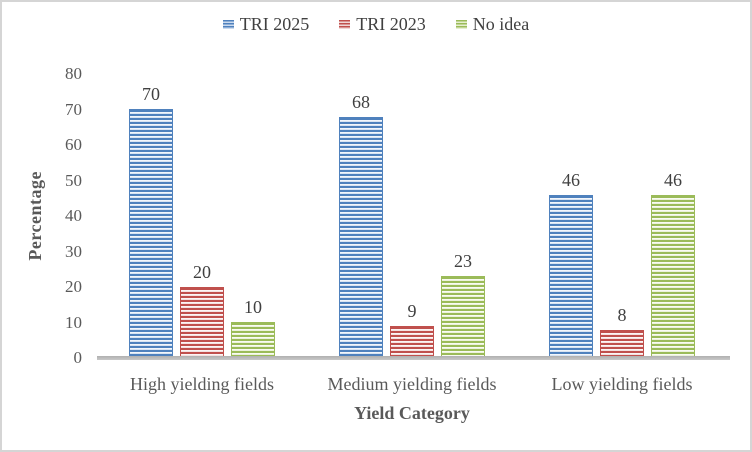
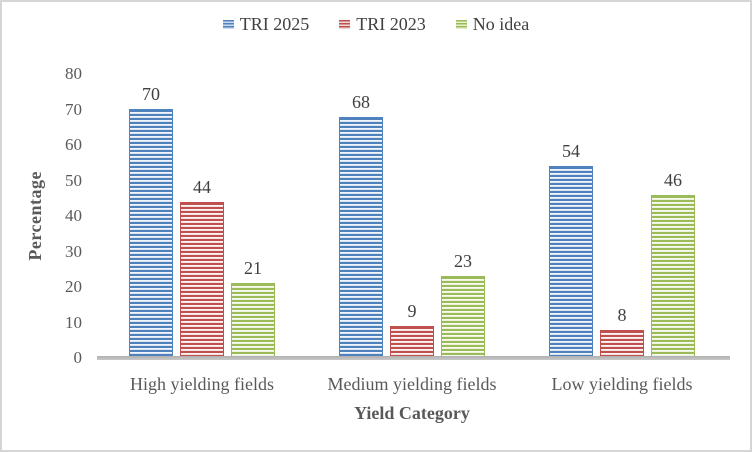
TRI 2023/High yielding fields: 20 -> 44
No idea/High yielding fields: 10 -> 21
TRI 2025/Low yielding fields: 46 -> 54
